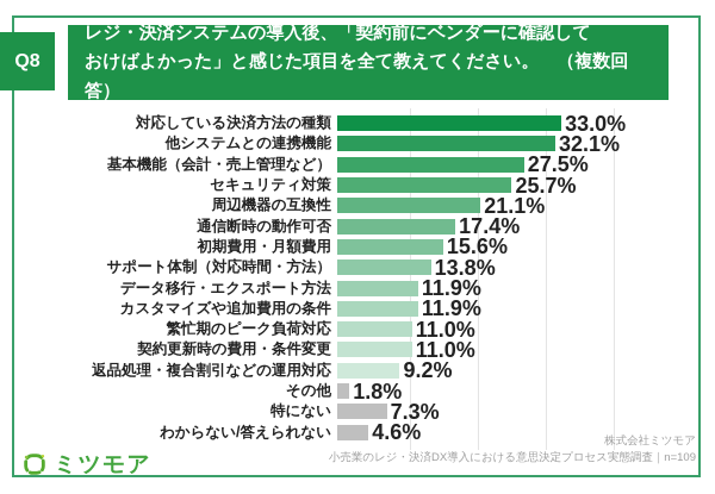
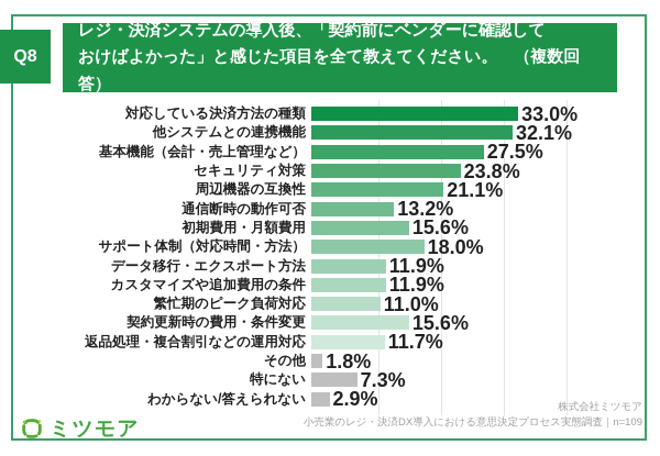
セキュリティ対策: 25.7% -> 23.8%
通信断時の動作可否: 17.4% -> 13.2%
サポート体制（対応時間・方法）: 13.8% -> 18.0%
契約更新時の費用・条件変更: 11.0% -> 15.6%
返品処理・複合割引などの運用対応: 9.2% -> 11.7%
わからない/答えられない: 4.6% -> 2.9%
